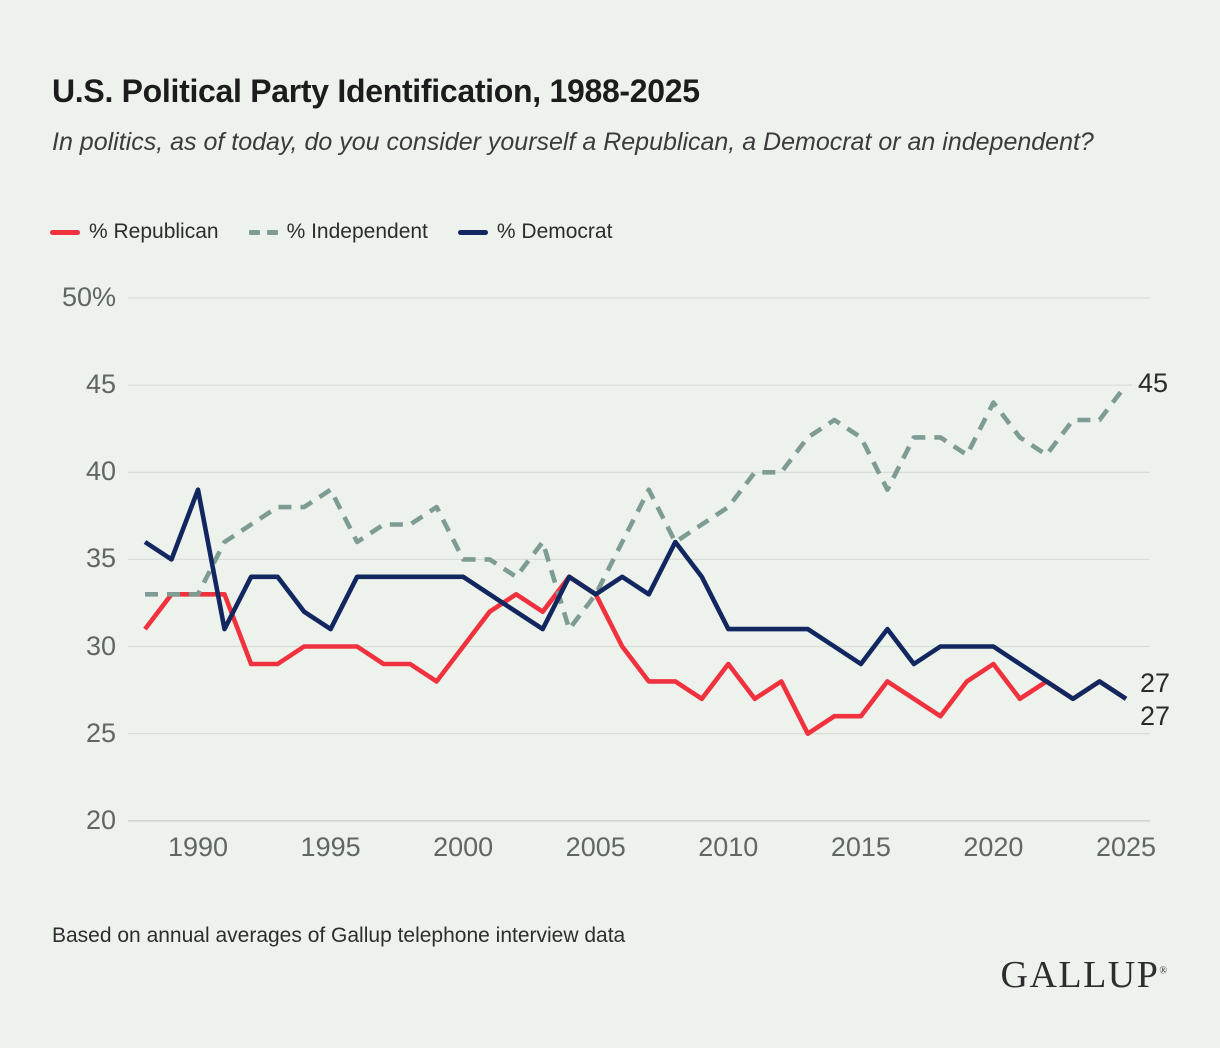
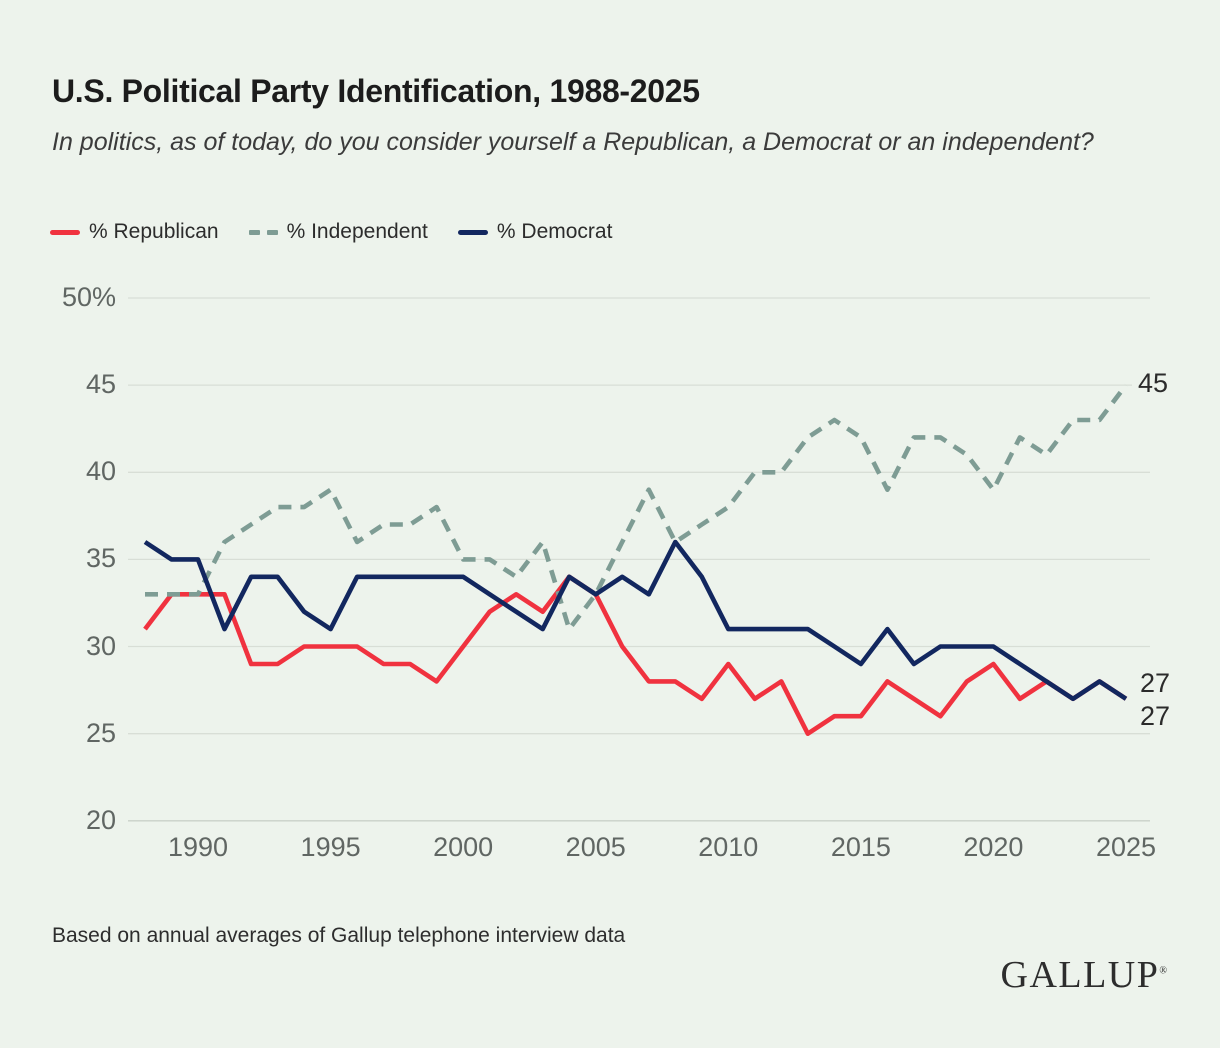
% Democrat/1990: 39% -> 35%
% Independent/2020: 44% -> 39%
